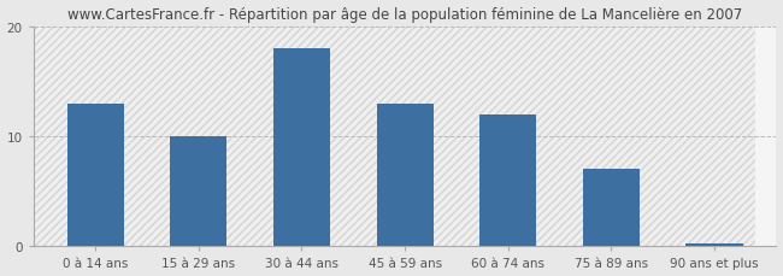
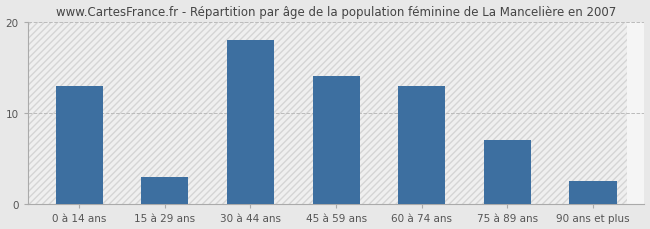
15 à 29 ans: 10.0 -> 3.0
45 à 59 ans: 13.0 -> 14.0
60 à 74 ans: 12.0 -> 13.0
90 ans et plus: 0.3 -> 2.6
